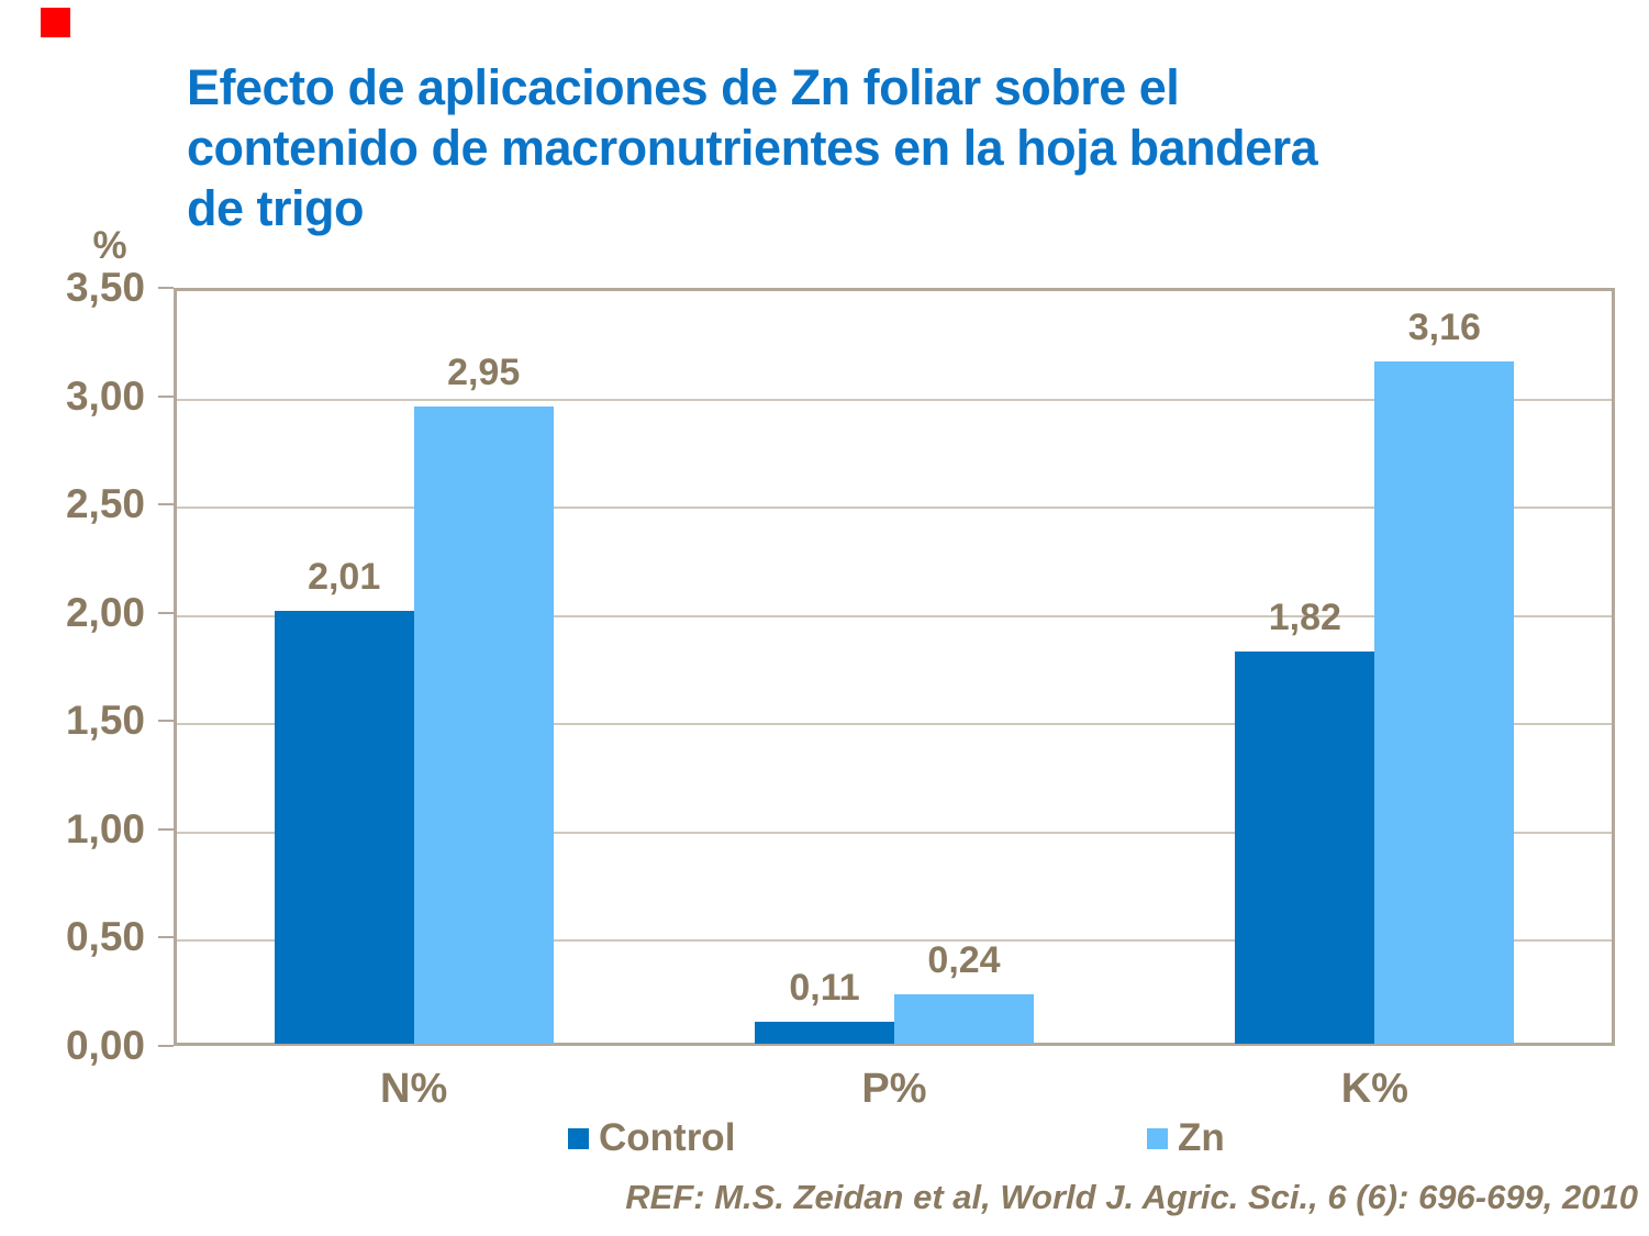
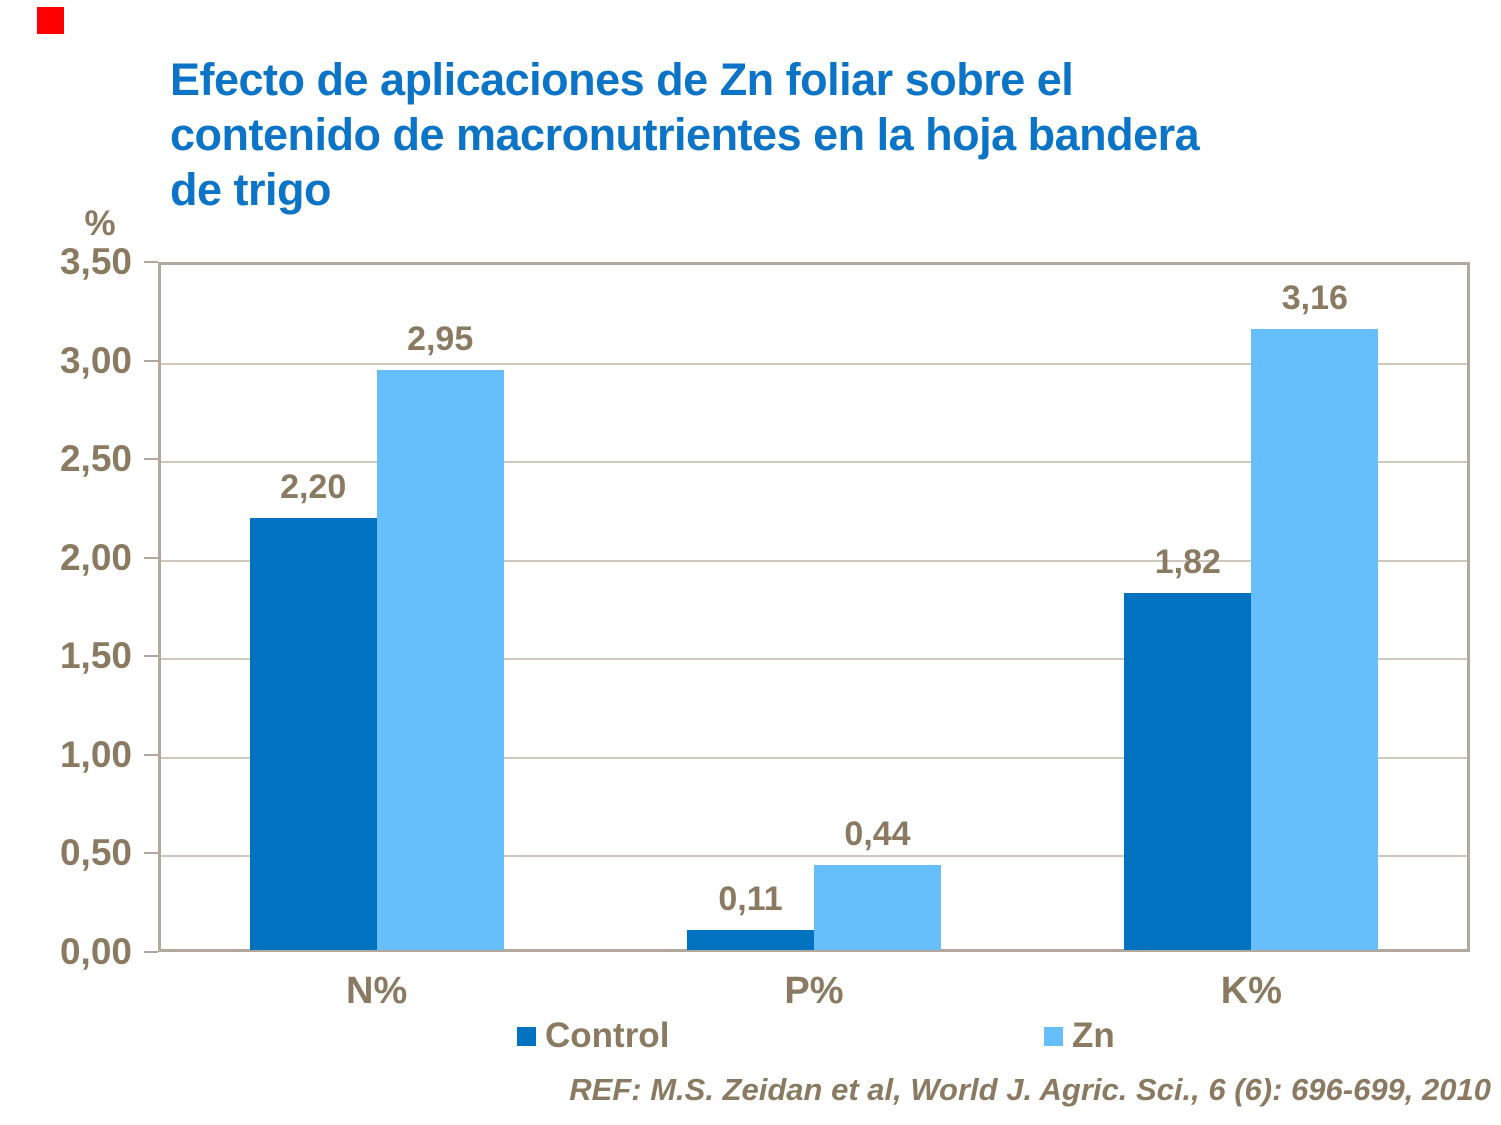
Control/N%: 2,01 -> 2,20
Zn/P%: 0,24 -> 0,44
